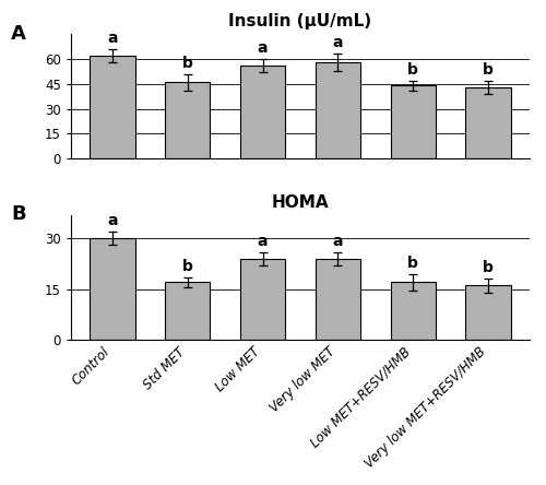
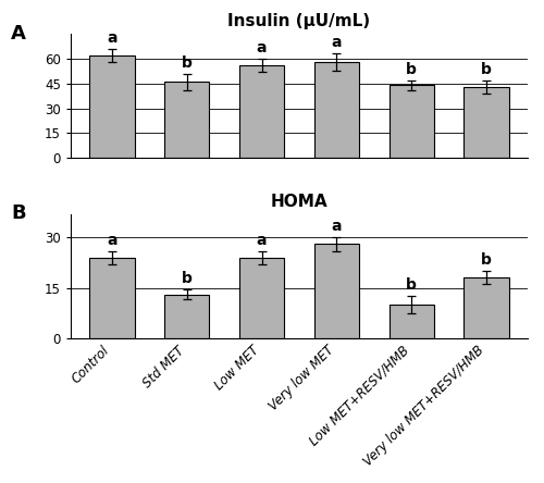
HOMA/Control: 30 -> 24
HOMA/Std MET: 17 -> 13
HOMA/Very low MET: 24 -> 28
HOMA/Low MET+RESV/HMB: 17 -> 10
HOMA/Very low MET+RESV/HMB: 16 -> 18
